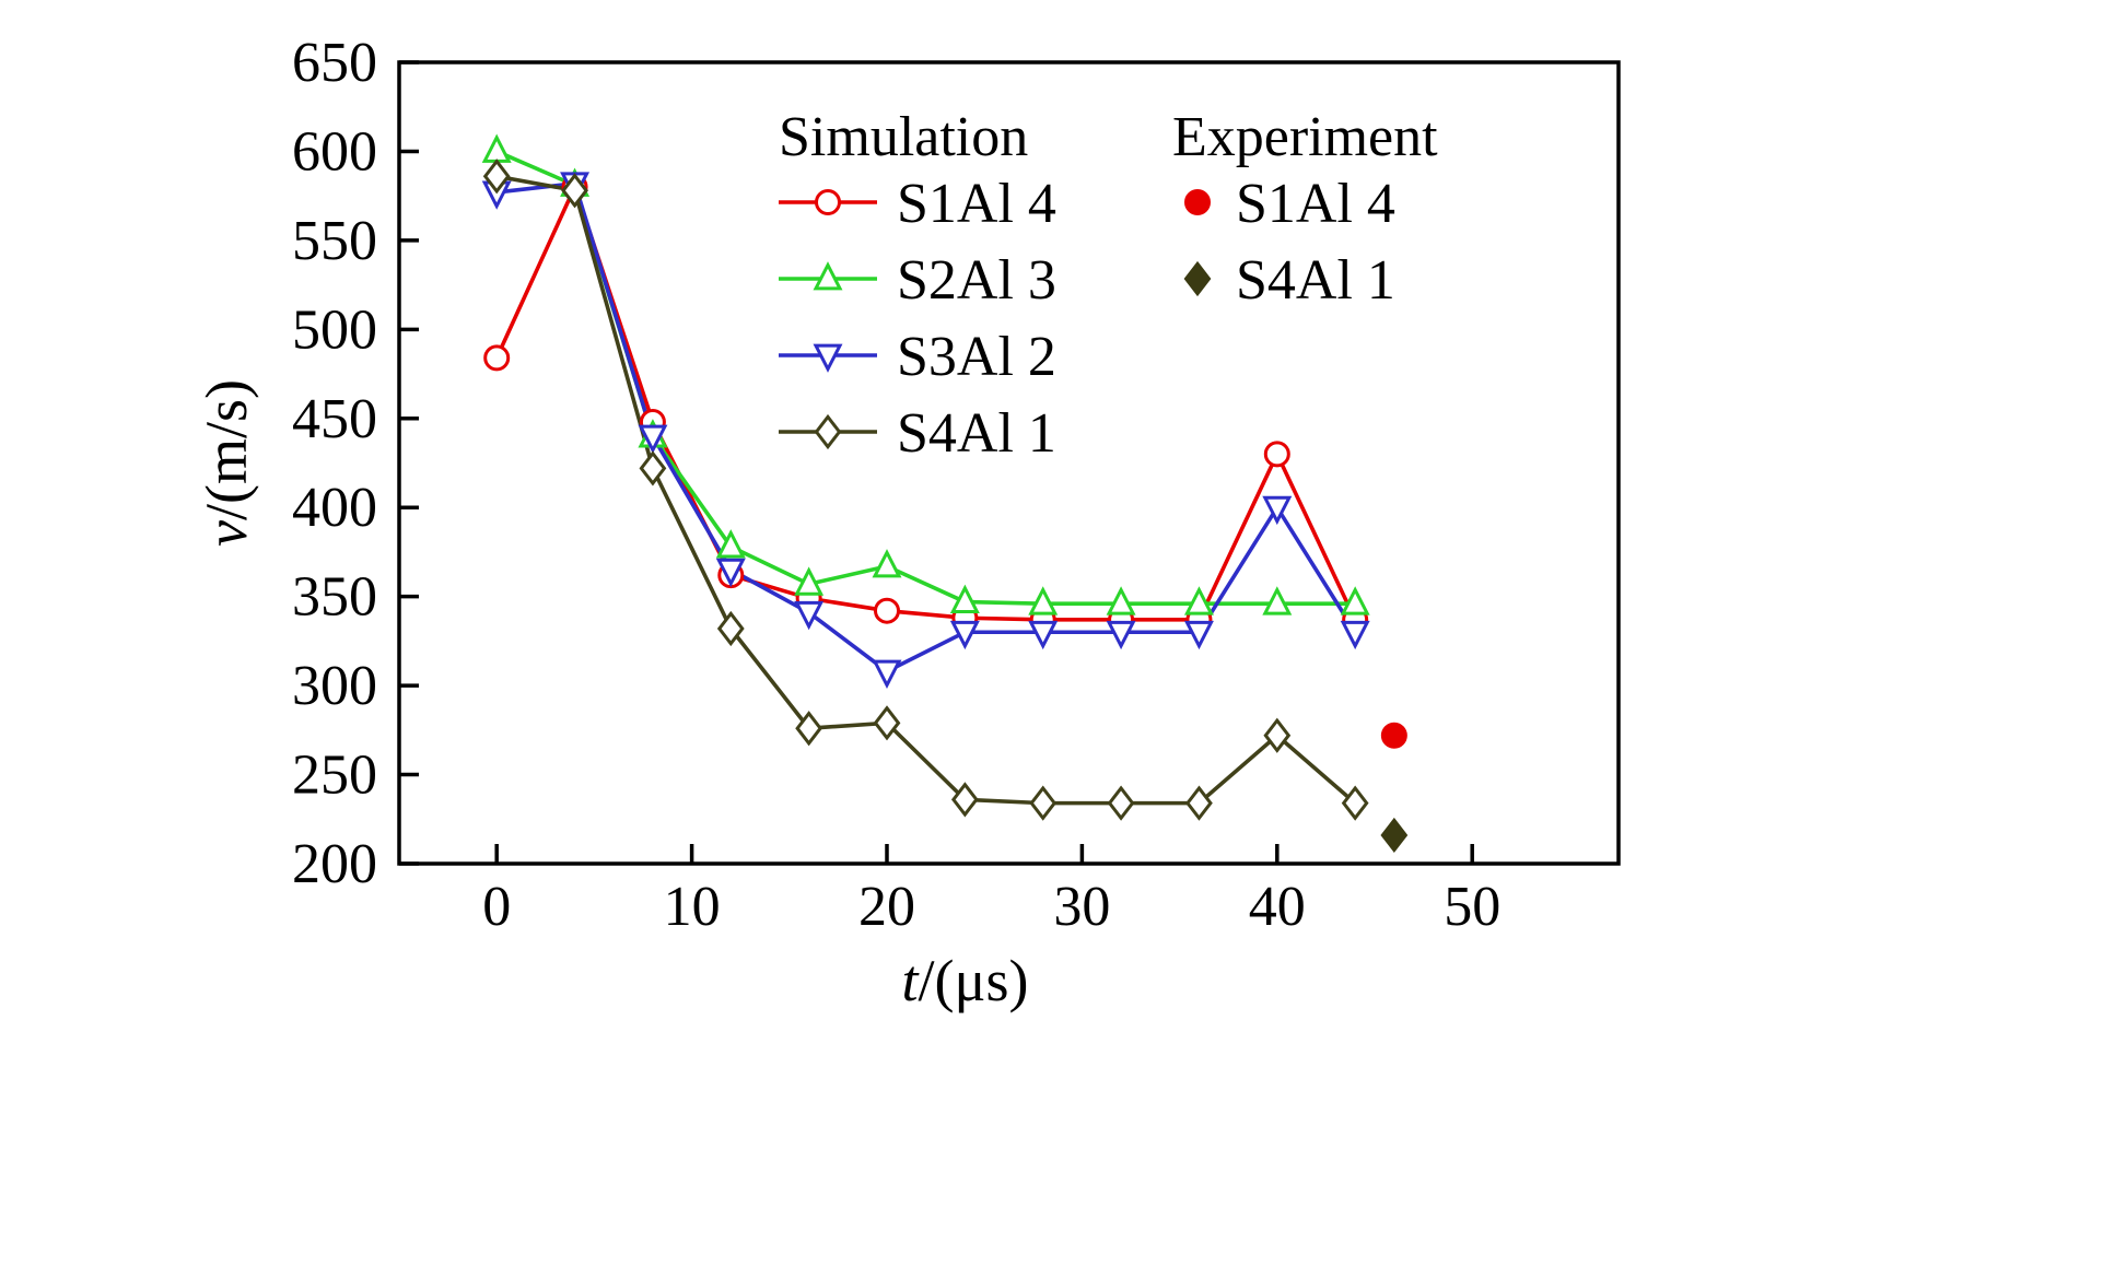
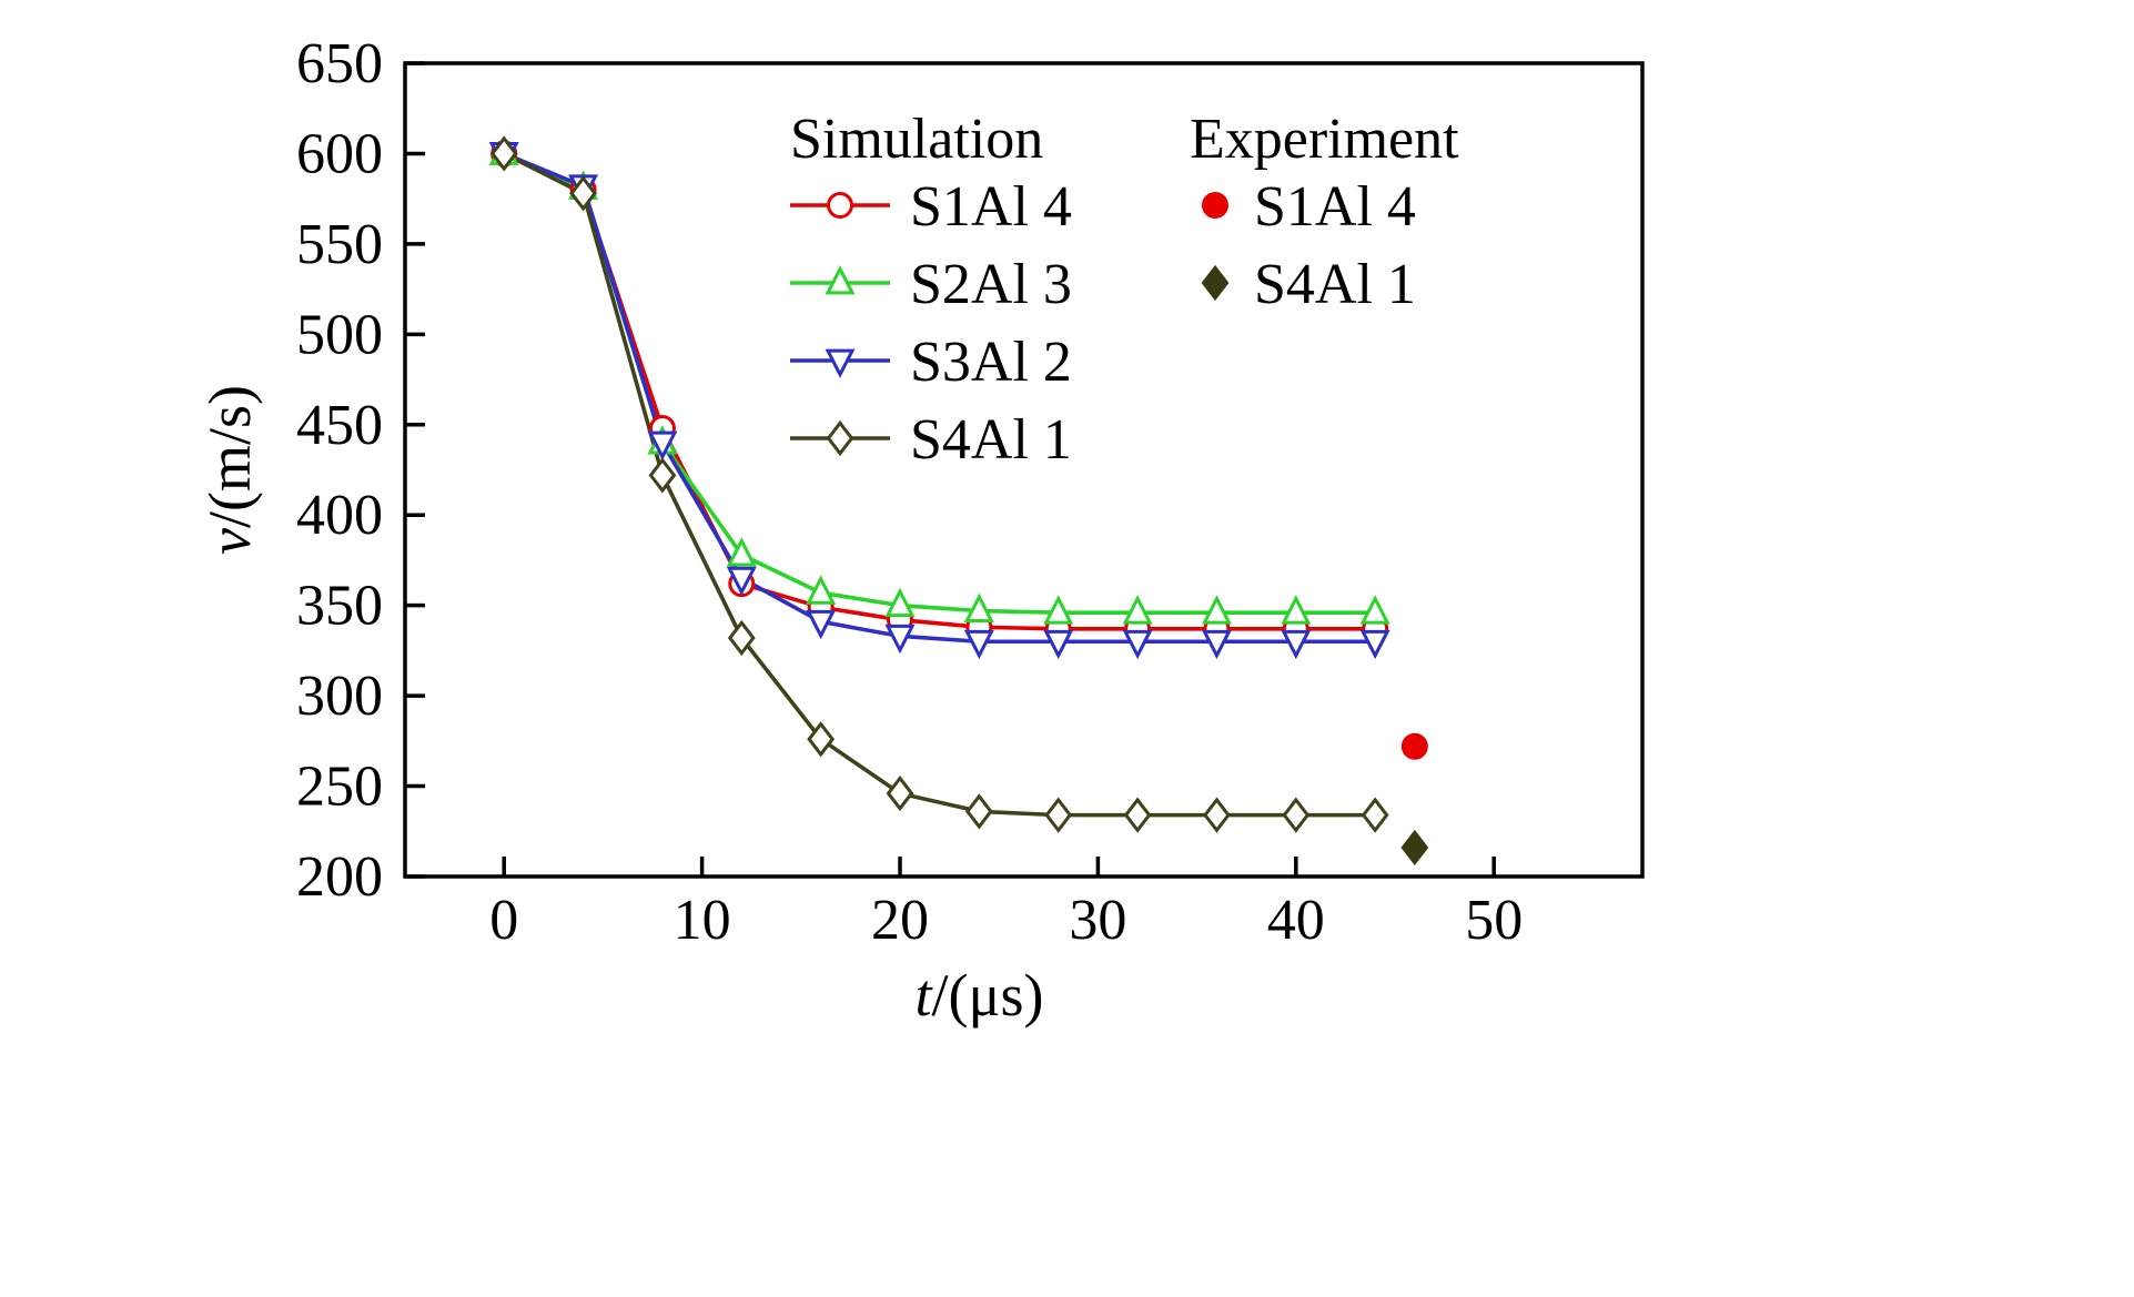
S1Al 4/0: 484 -> 600
S3Al 2/0: 577 -> 600
S4Al 1/0: 586 -> 600
S2Al 3/20: 367 -> 350
S3Al 2/20: 308 -> 333
S4Al 1/20: 279 -> 246
S1Al 4/40: 430 -> 337
S3Al 2/40: 400 -> 330
S4Al 1/40: 272 -> 234
